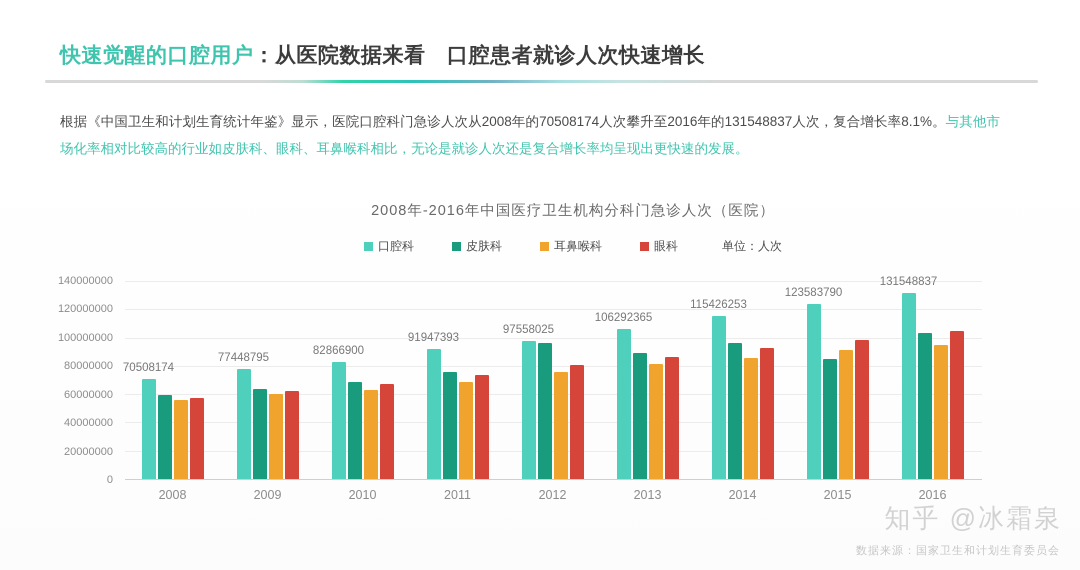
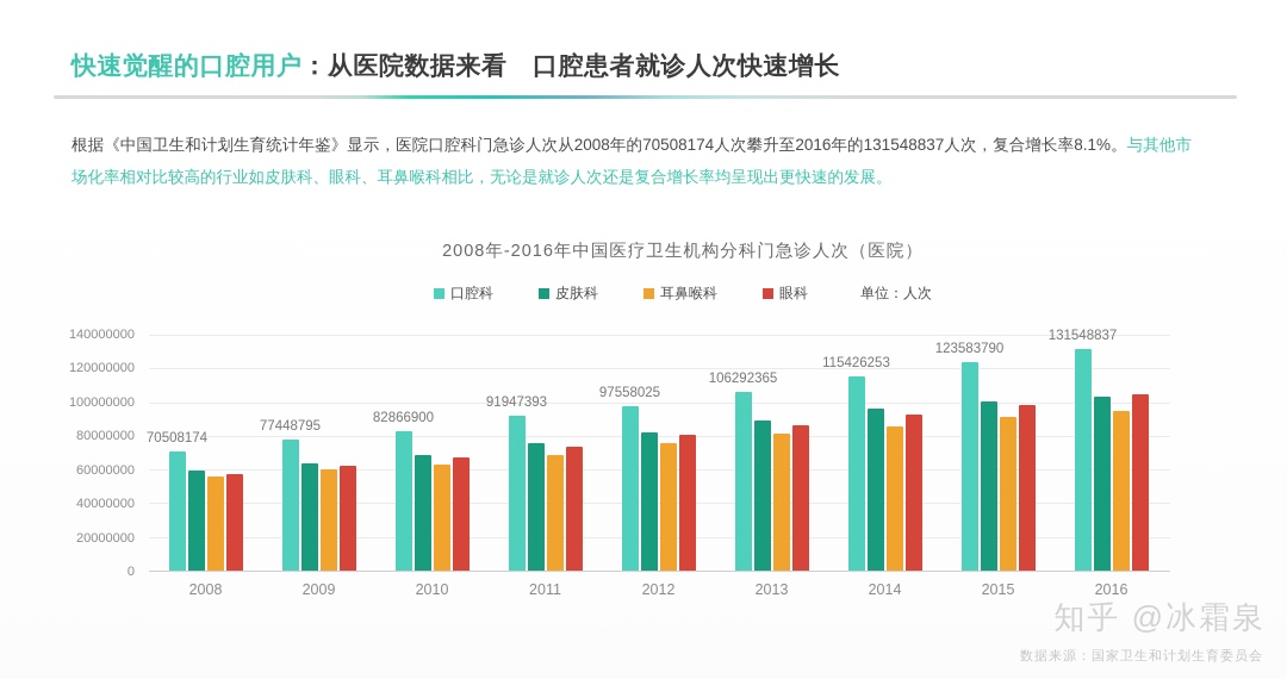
皮肤科/2012: 96000000 -> 82000000
皮肤科/2015: 85000000 -> 100000000
